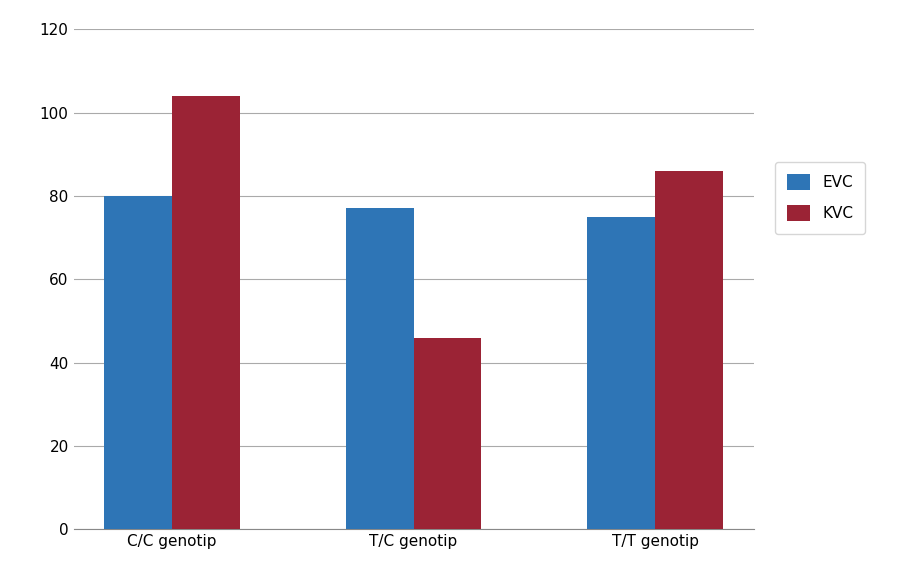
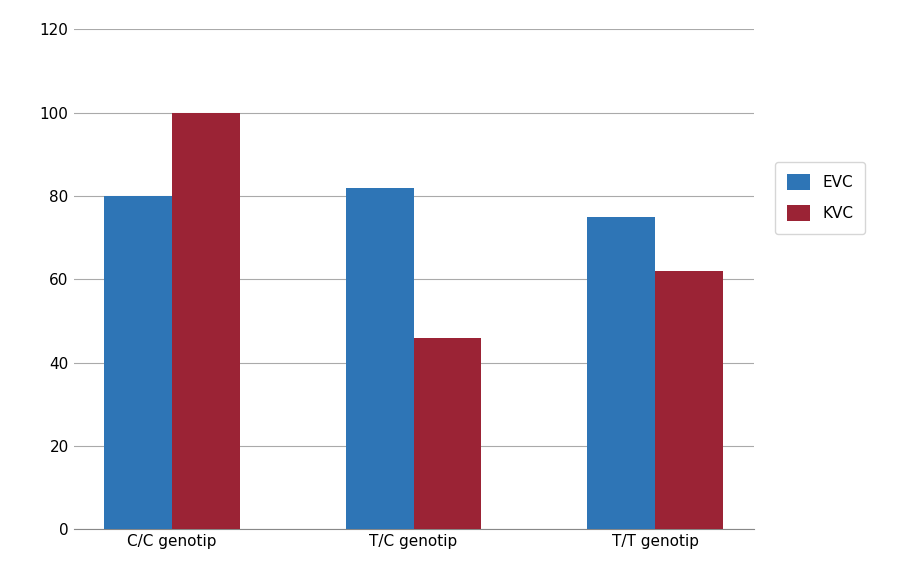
KVC/C/C genotip: 104 -> 100
EVC/T/C genotip: 77 -> 82
KVC/T/T genotip: 86 -> 62
